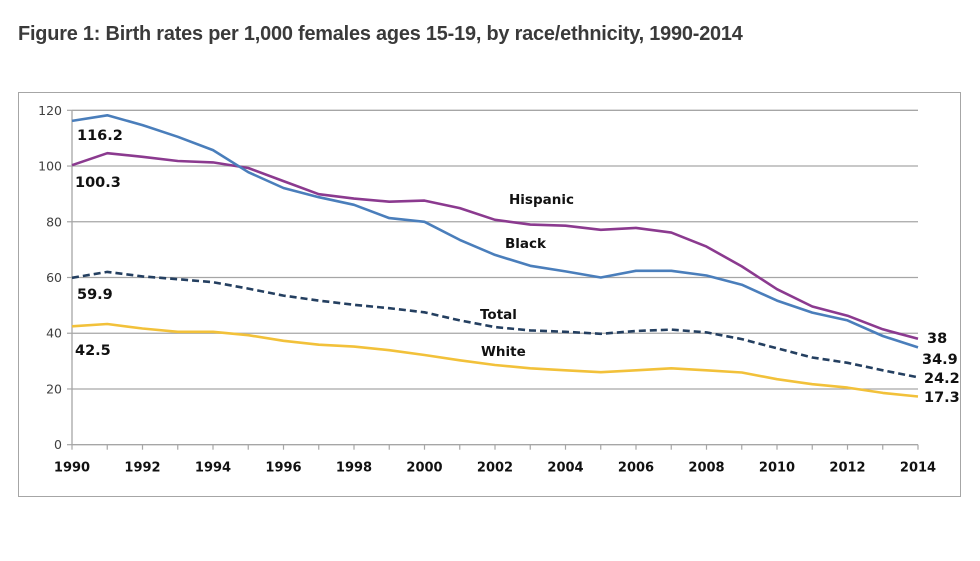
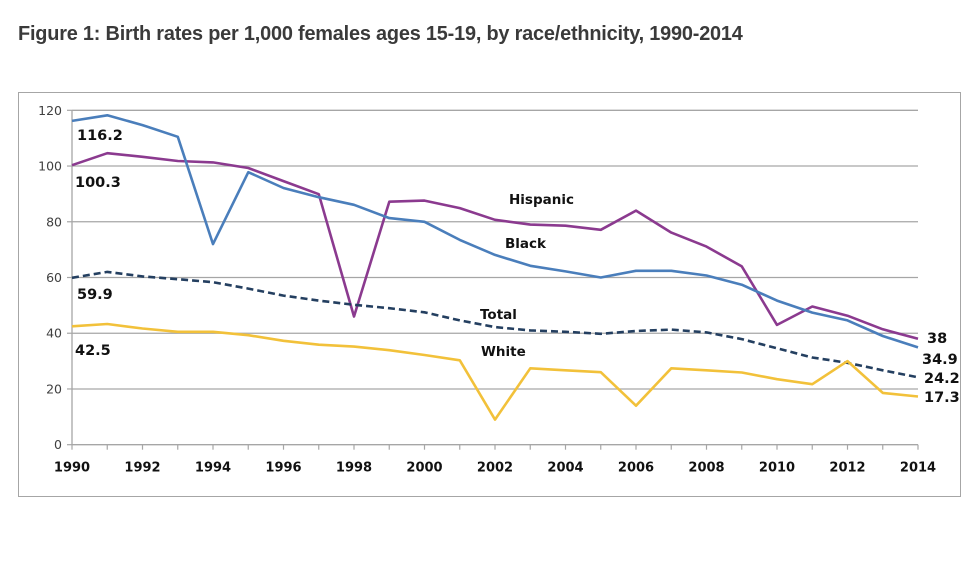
Black/1994: 106 -> 72
Hispanic/1998: 88 -> 46
White/2002: 29 -> 9
Hispanic/2006: 78 -> 84
White/2006: 27 -> 14
Hispanic/2010: 56 -> 43
White/2012: 20 -> 30
